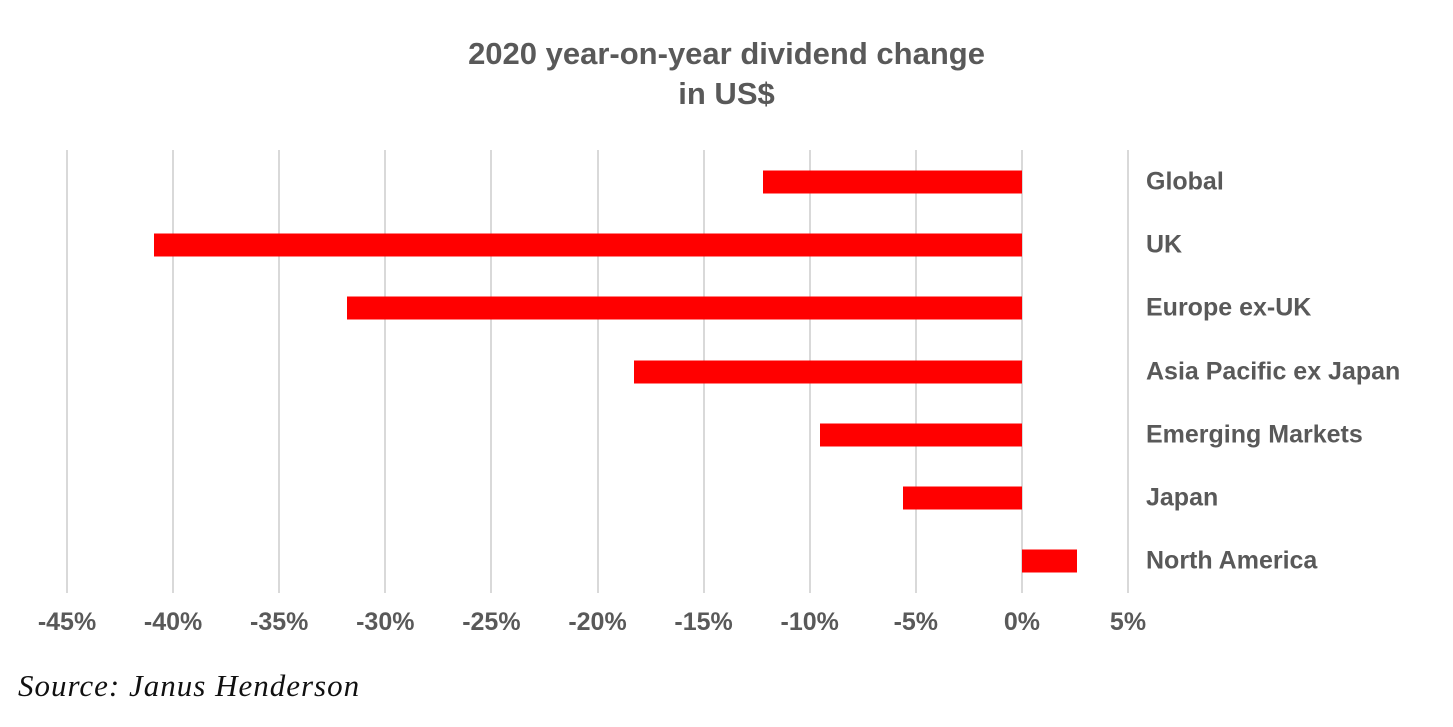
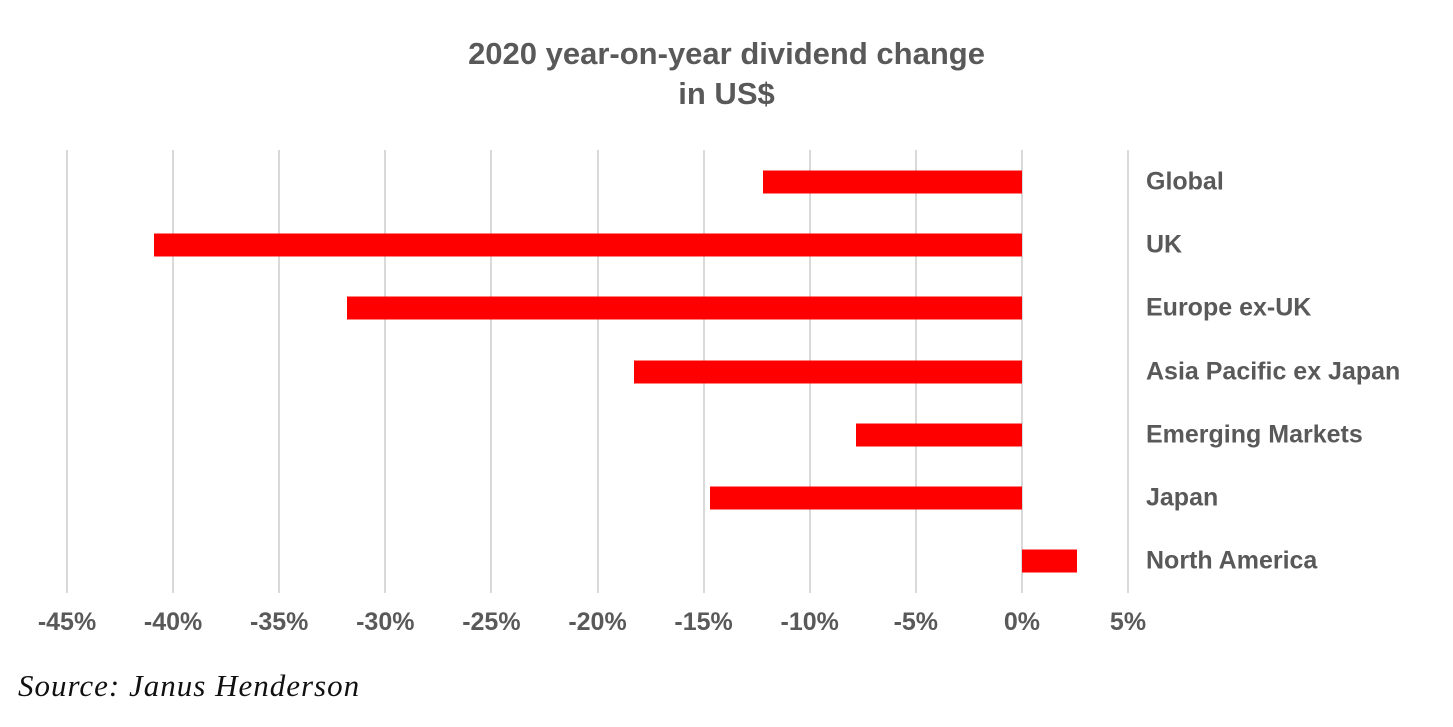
Emerging Markets: -9.5% -> -7.8%
Japan: -5.6% -> -14.7%
